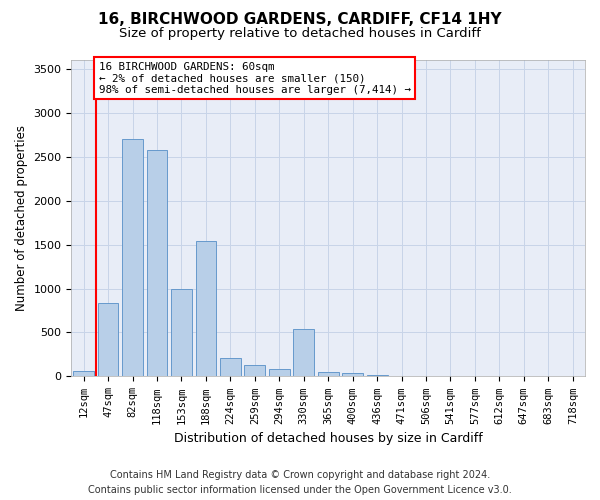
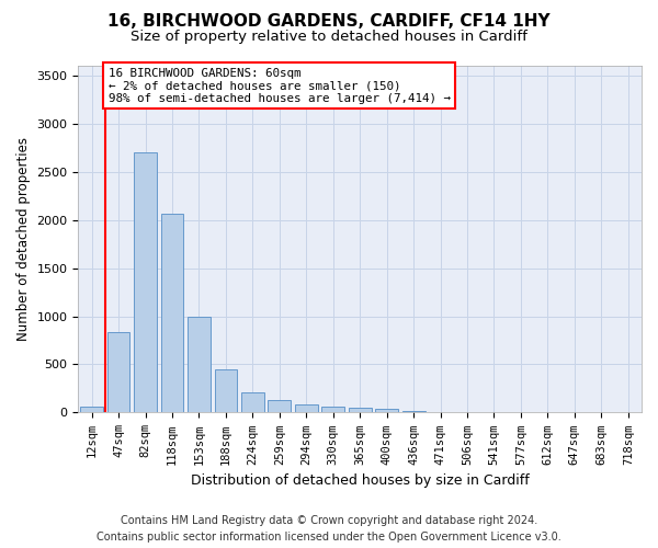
118sqm: 2580 -> 2060
188sqm: 1540 -> 450
330sqm: 540 -> 60
